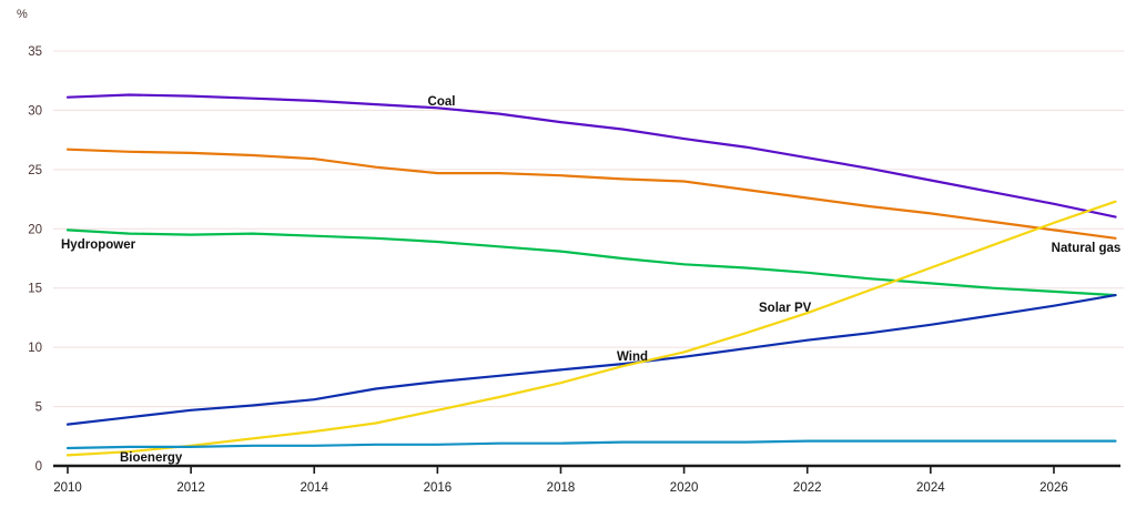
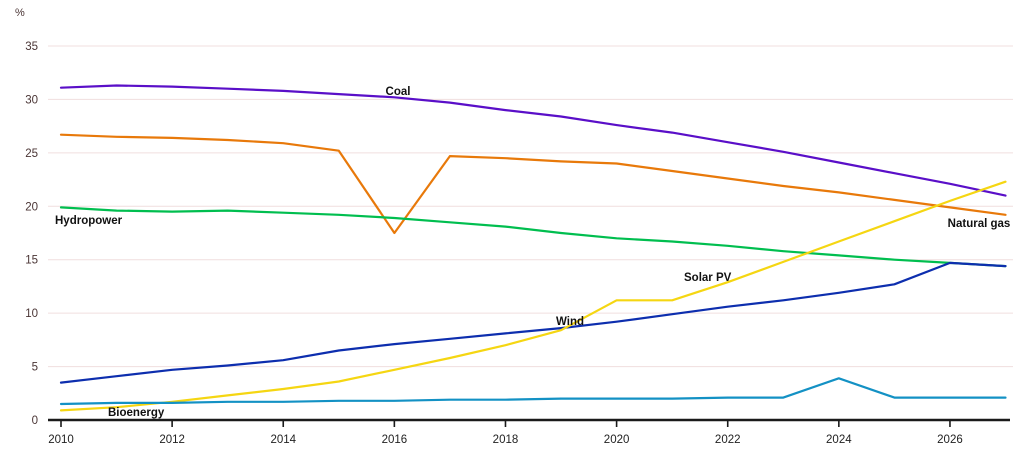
Natural gas/2016: 24.7 -> 17.5
Solar PV/2020: 9.6 -> 11.2
Bioenergy/2024: 2.1 -> 3.9
Wind/2026: 13.5 -> 14.7
